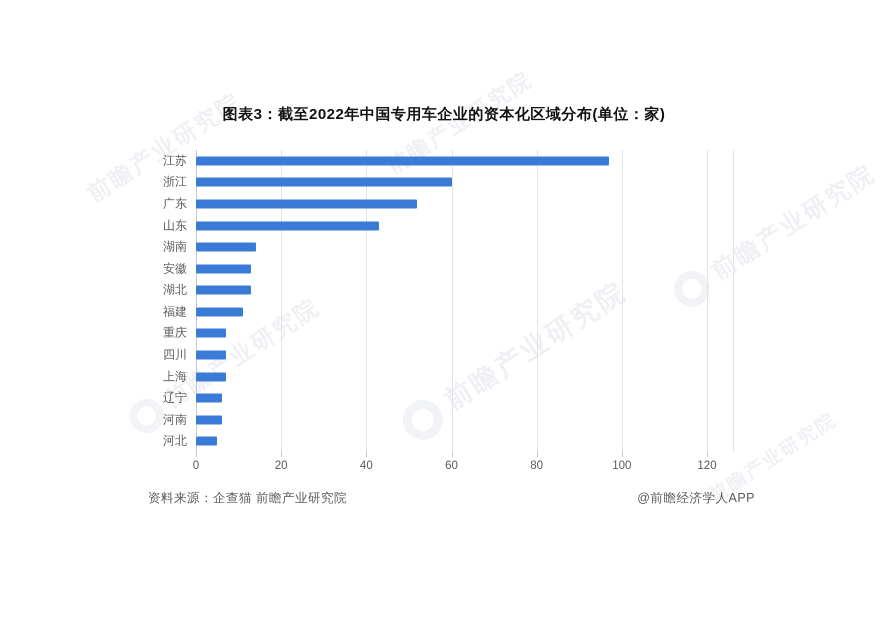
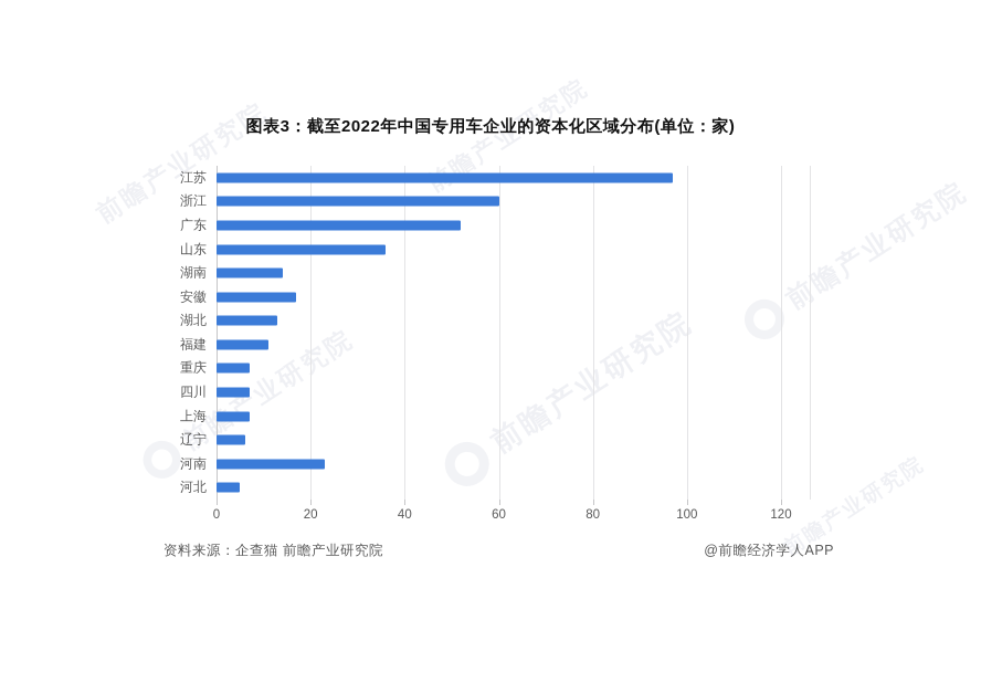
山东: 43 -> 36
安徽: 13 -> 17
河南: 6 -> 23
